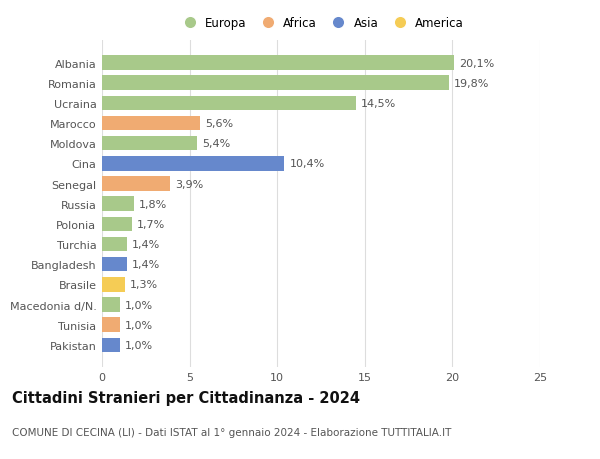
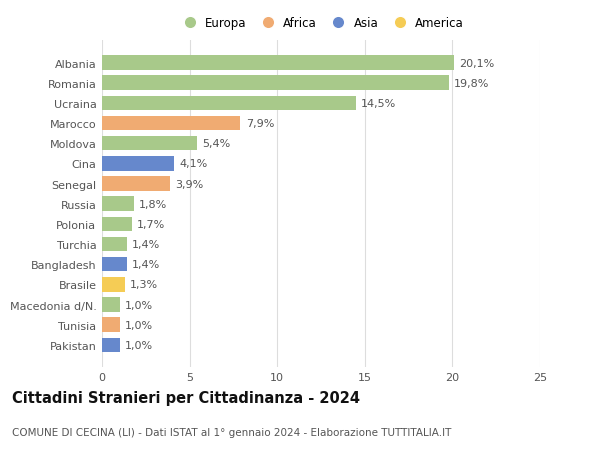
Marocco: 5,6% -> 7,9%
Cina: 10,4% -> 4,1%
